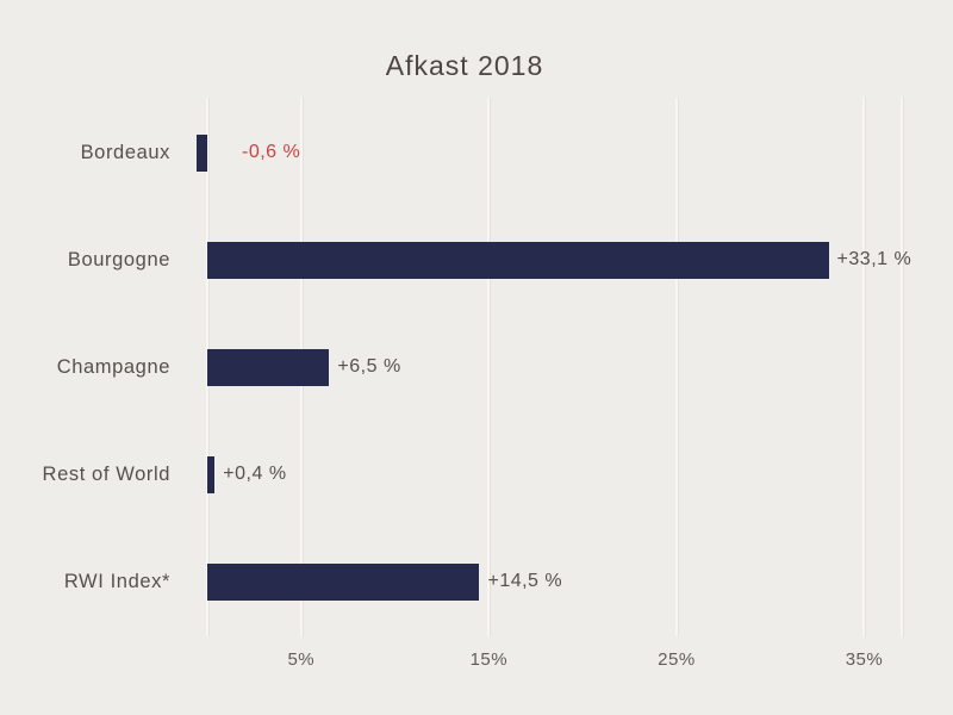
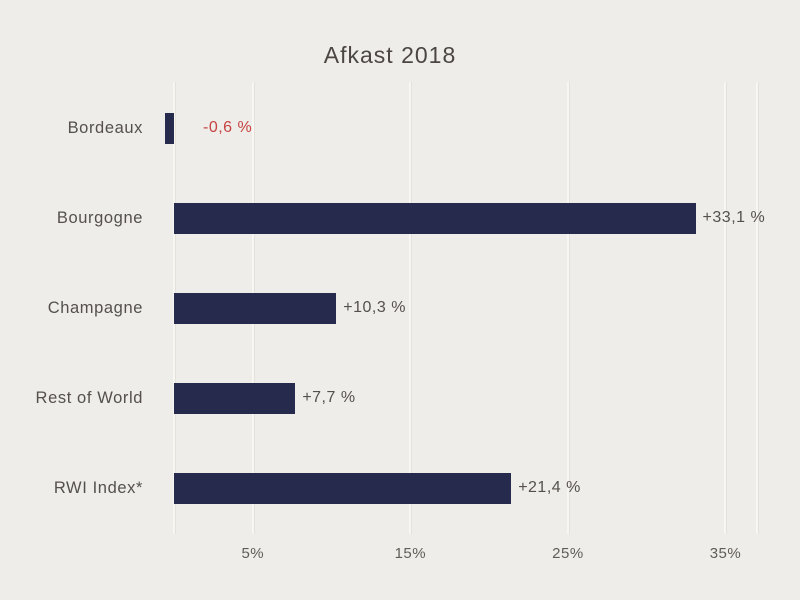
Champagne: +6,5 -> +10,3
Rest of World: +0,4 -> +7,7
RWI Index*: +14,5 -> +21,4
